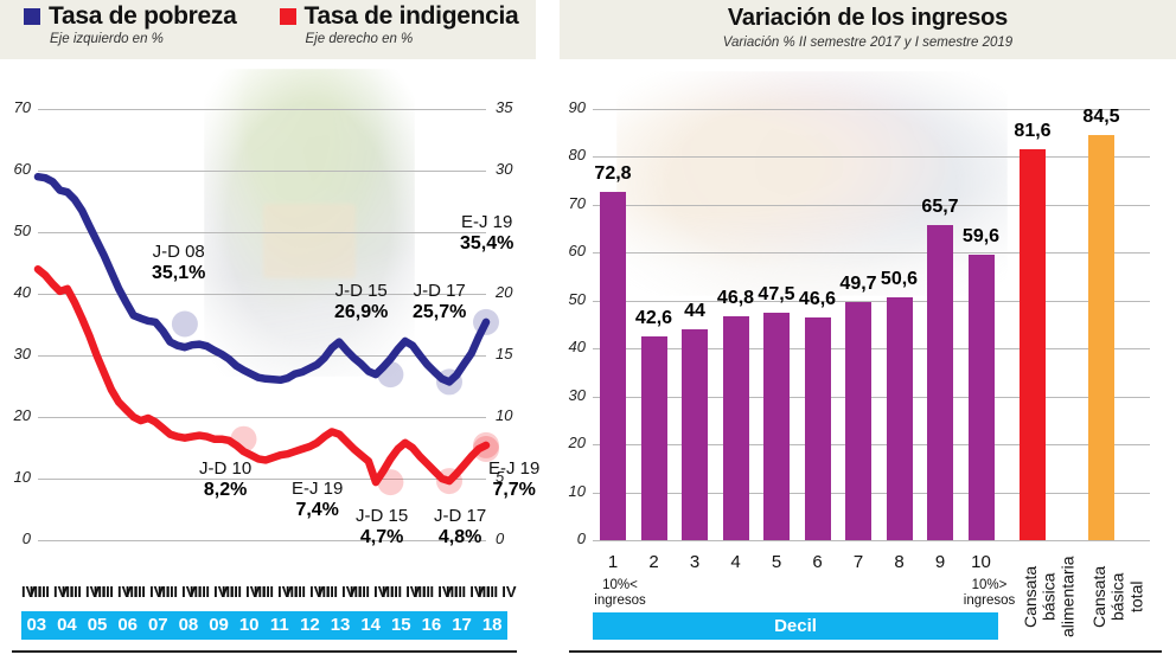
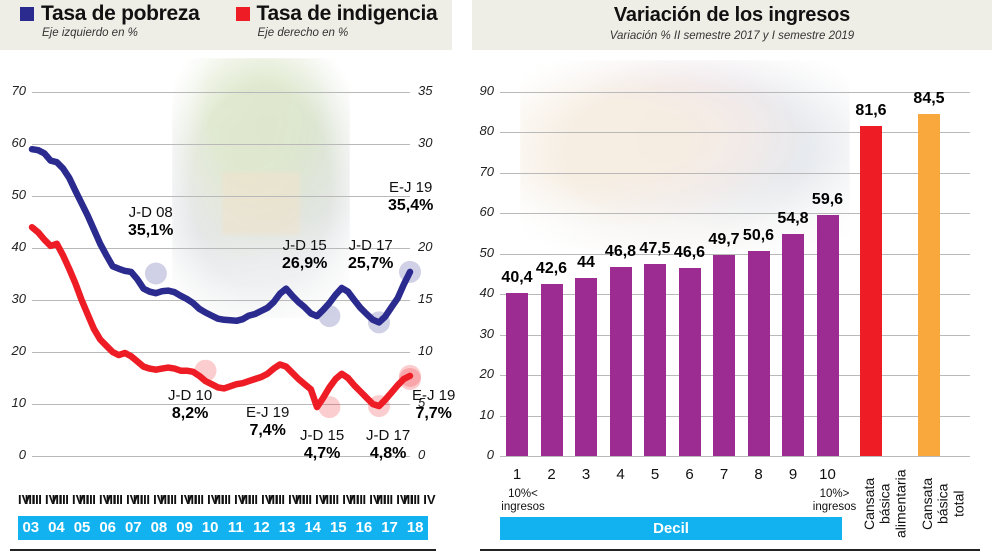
Variación de los ingresos/1: 72,8 -> 40,4
Variación de los ingresos/9: 65,7 -> 54,8
